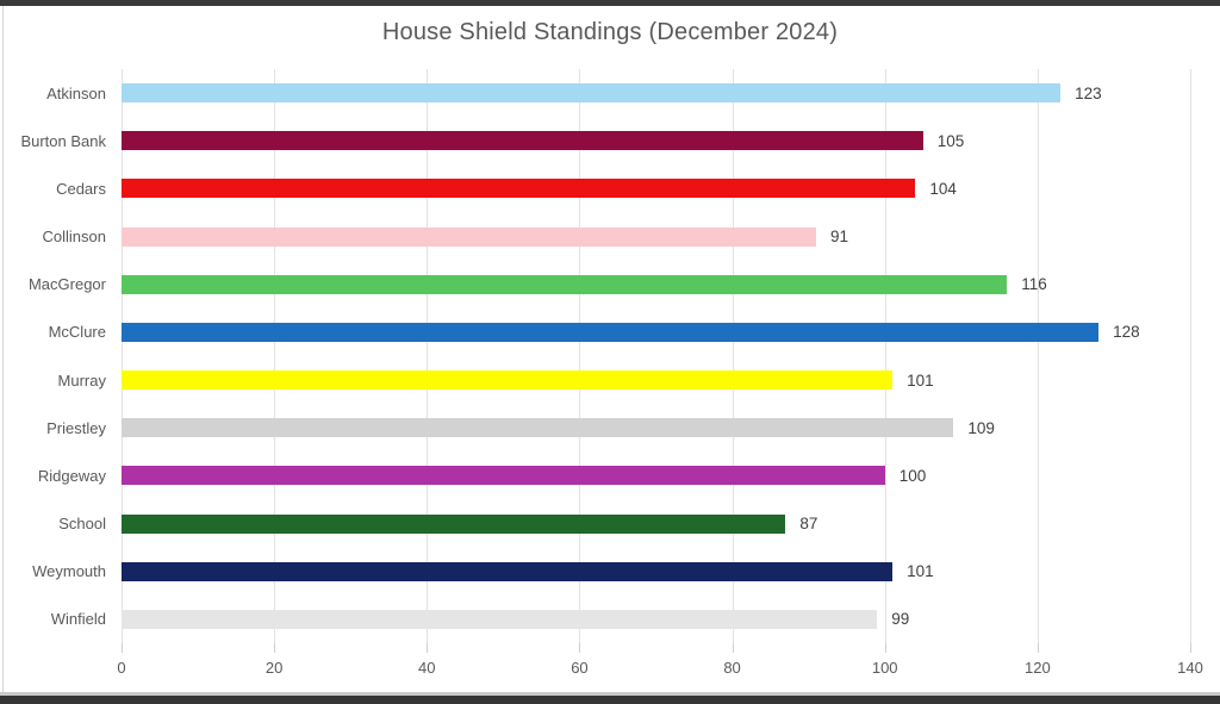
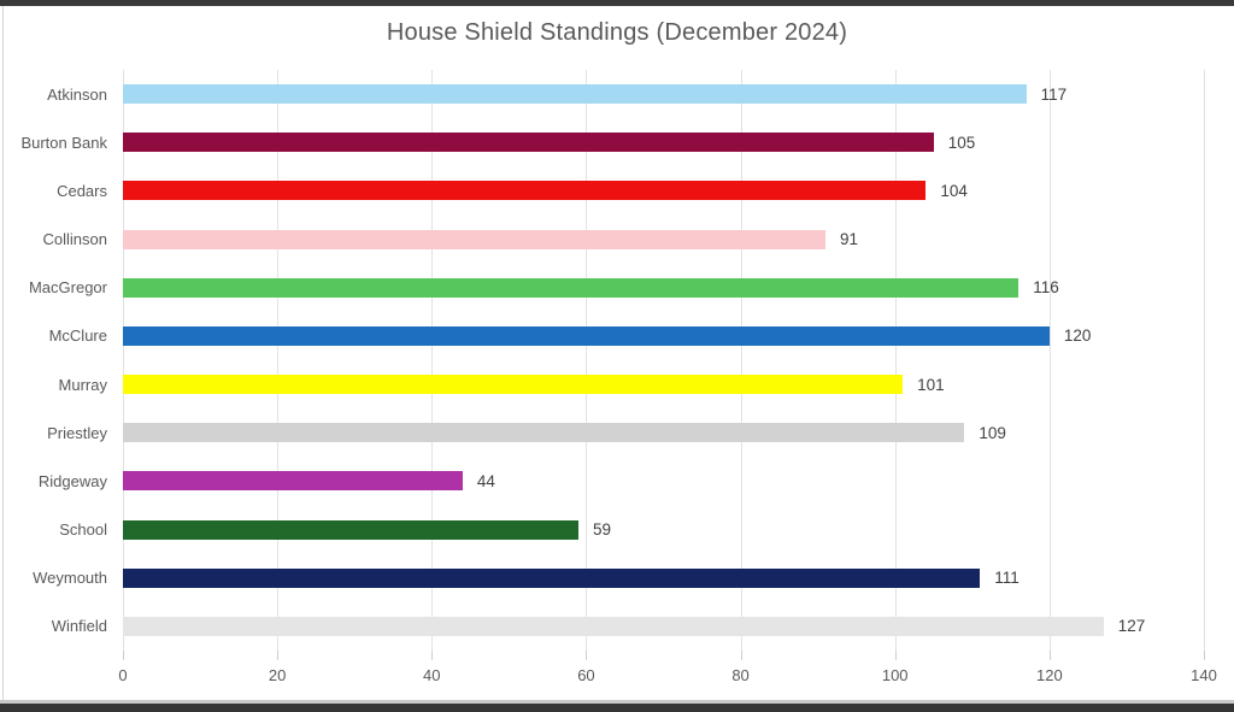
Atkinson: 123 -> 117
McClure: 128 -> 120
Ridgeway: 100 -> 44
School: 87 -> 59
Weymouth: 101 -> 111
Winfield: 99 -> 127
